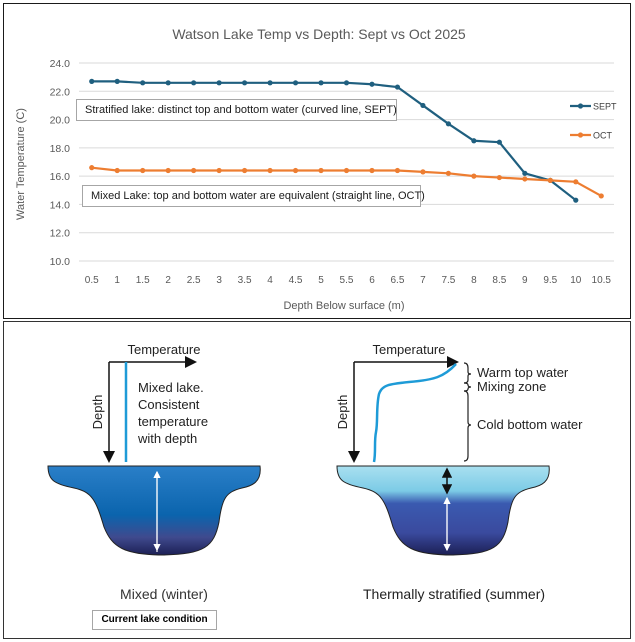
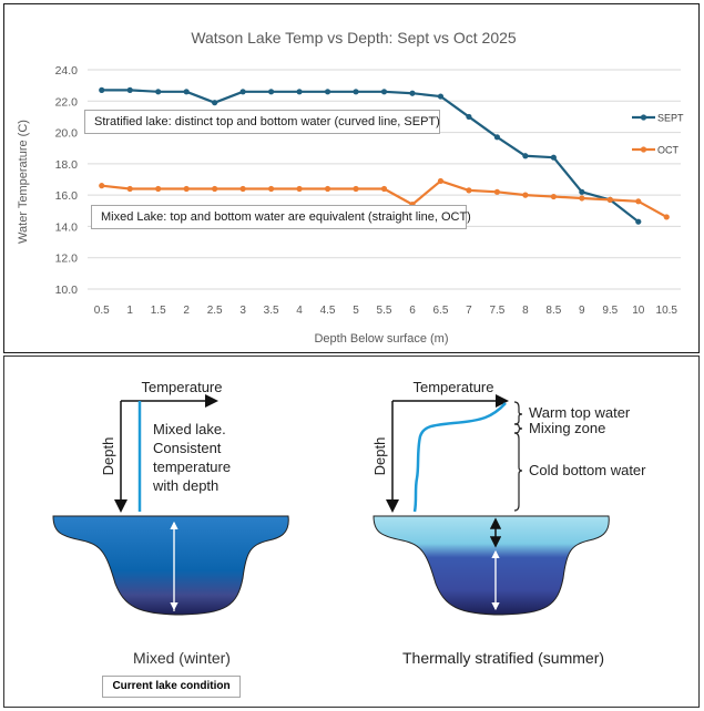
SEPT/2.5: 22.6 -> 21.9
OCT/6: 16.4 -> 15.4
OCT/6.5: 16.4 -> 16.9
